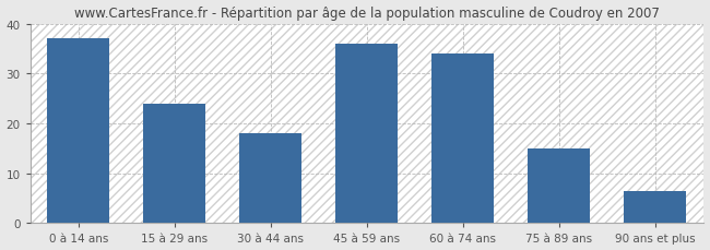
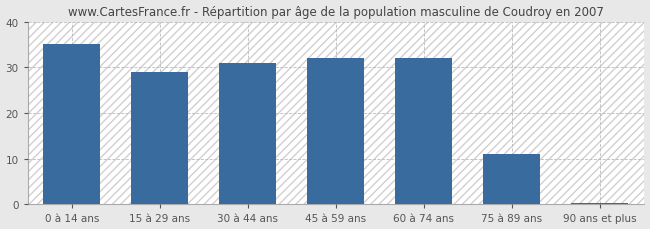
0 à 14 ans: 37.0 -> 35.0
15 à 29 ans: 24.0 -> 29.0
30 à 44 ans: 18.0 -> 31.0
45 à 59 ans: 36.0 -> 32.0
60 à 74 ans: 34.0 -> 32.0
75 à 89 ans: 15.0 -> 11.0
90 ans et plus: 6.5 -> 0.4
